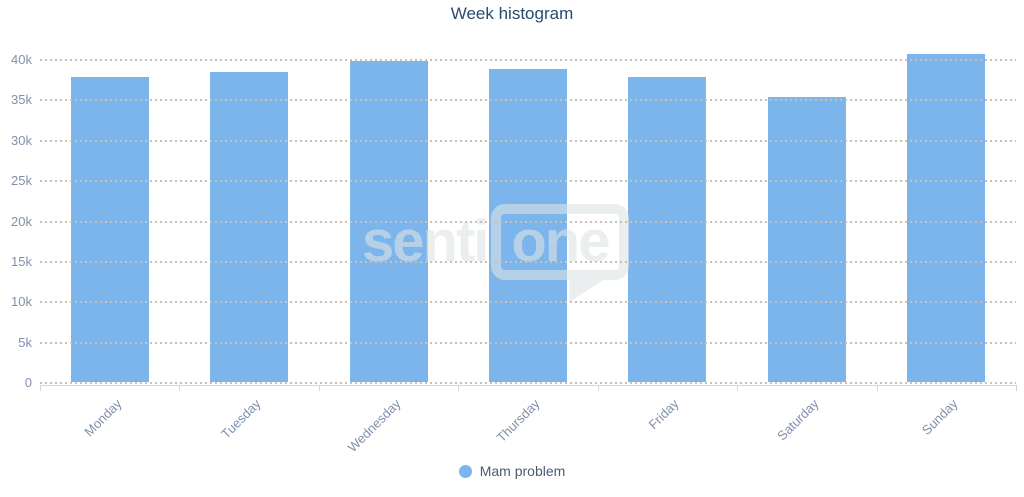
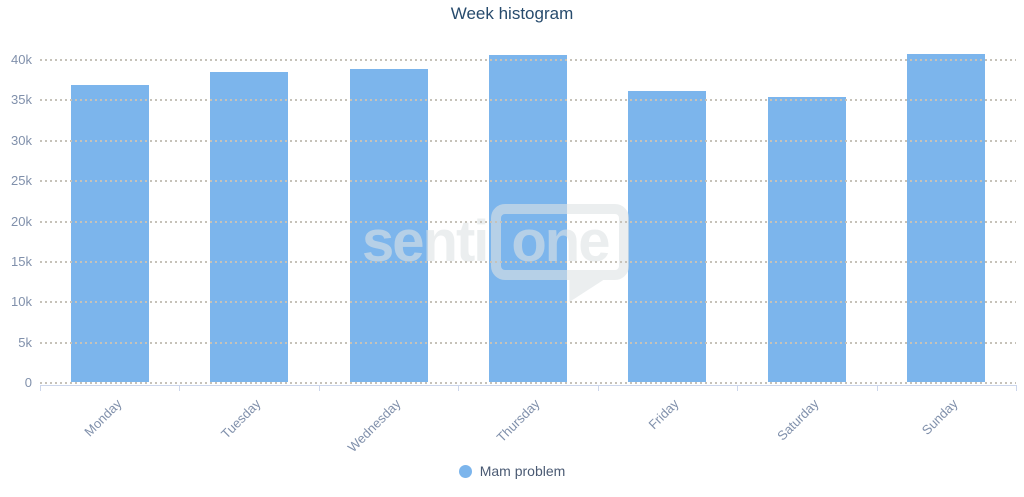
Monday: 38k -> 37k
Wednesday: 40k -> 39k
Thursday: 39k -> 41k
Friday: 38k -> 36k
